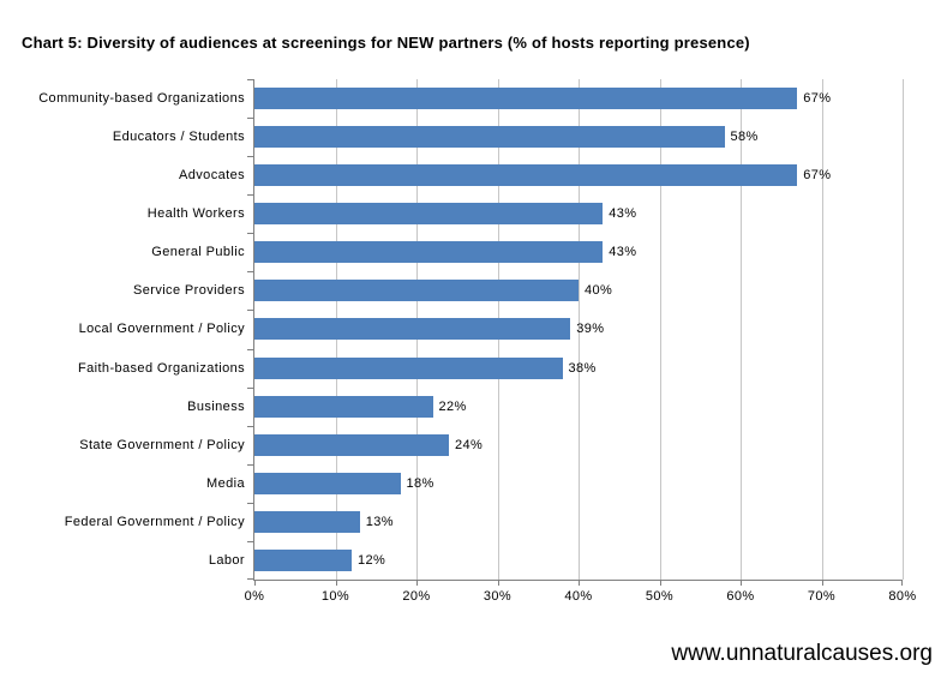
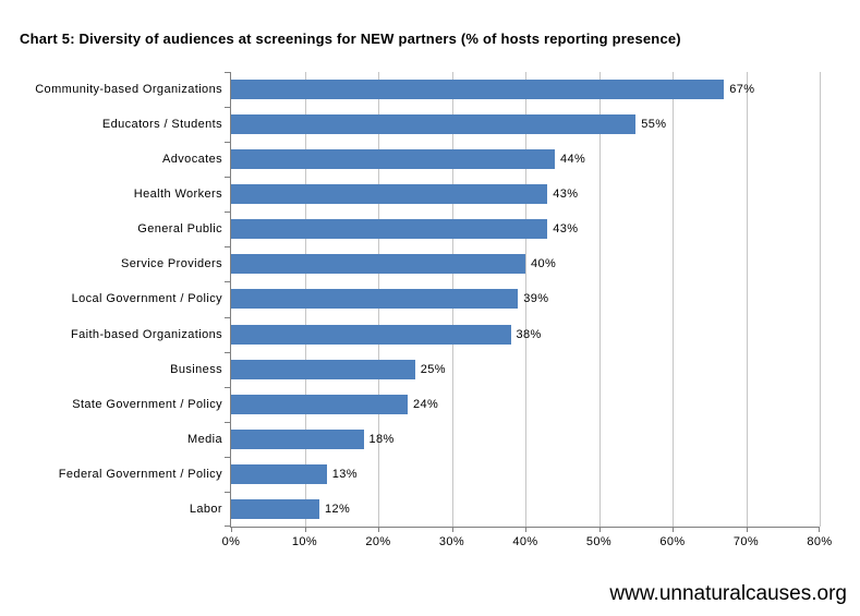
Educators / Students: 58% -> 55%
Advocates: 67% -> 44%
Business: 22% -> 25%
